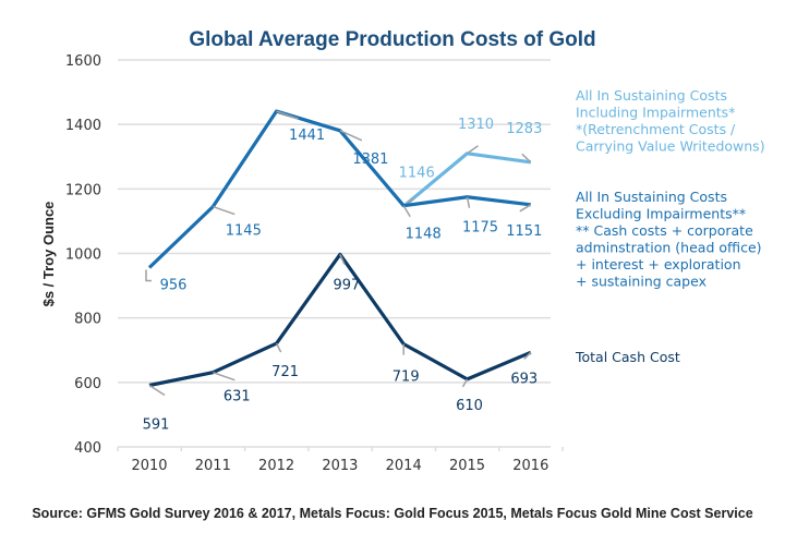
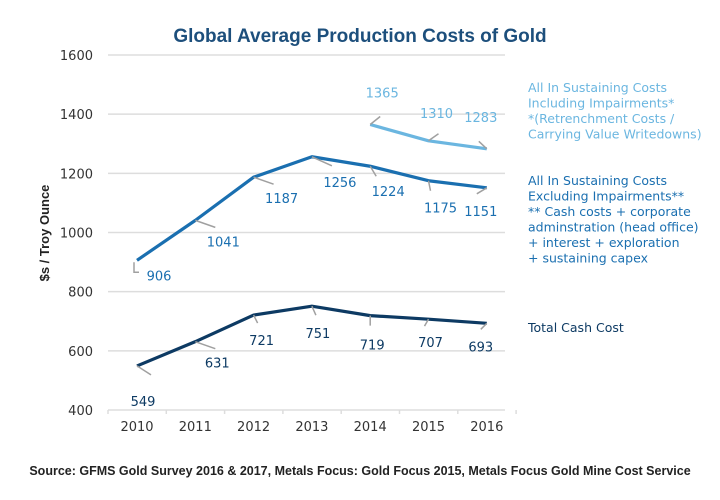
All In Sustaining Costs Excluding Impairments**/2010: 956 -> 906
Total Cash Cost/2010: 591 -> 549
All In Sustaining Costs Excluding Impairments**/2011: 1145 -> 1041
All In Sustaining Costs Excluding Impairments**/2012: 1441 -> 1187
All In Sustaining Costs Excluding Impairments**/2013: 1381 -> 1256
Total Cash Cost/2013: 997 -> 751
All In Sustaining Costs Including Impairments*/2014: 1146 -> 1365
All In Sustaining Costs Excluding Impairments**/2014: 1148 -> 1224
Total Cash Cost/2015: 610 -> 707
